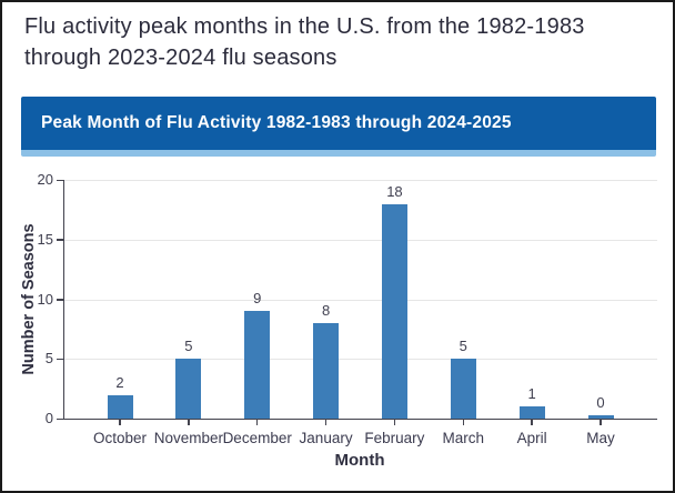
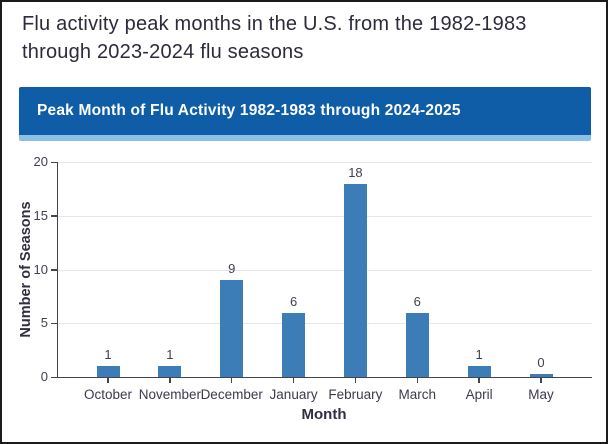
October: 2 -> 1
November: 5 -> 1
January: 8 -> 6
March: 5 -> 6
